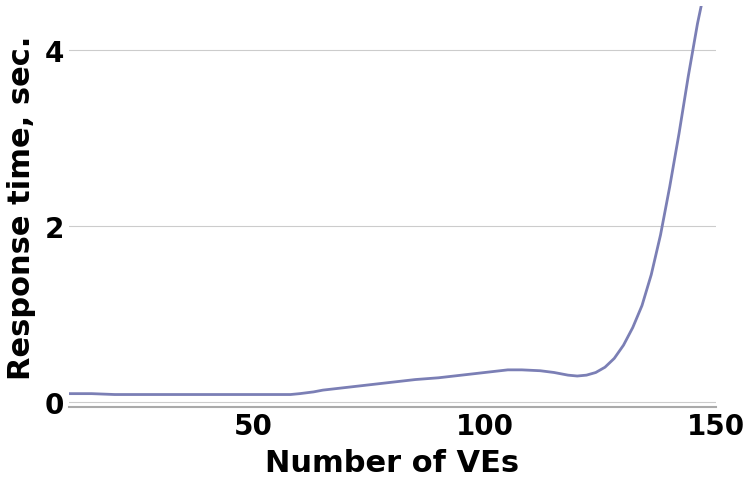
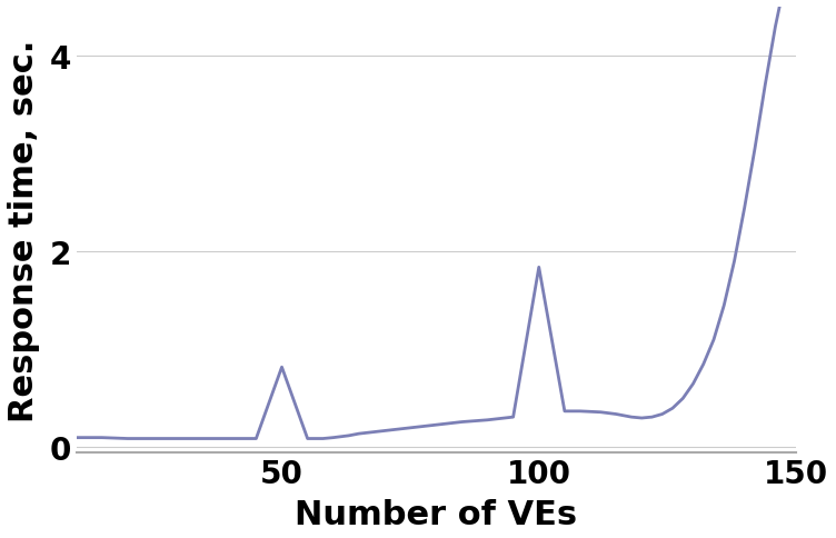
50: 0.09 -> 0.82
100: 0.34 -> 1.84
